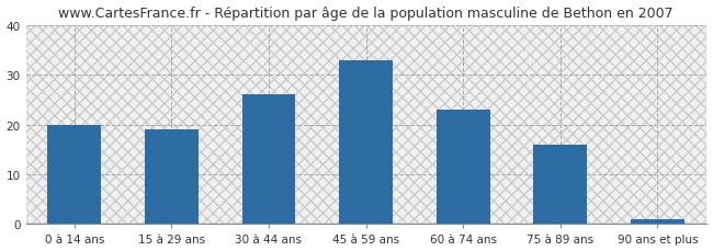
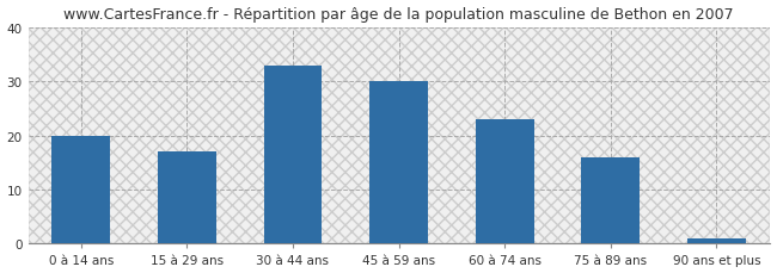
15 à 29 ans: 19 -> 17
30 à 44 ans: 26 -> 33
45 à 59 ans: 33 -> 30
